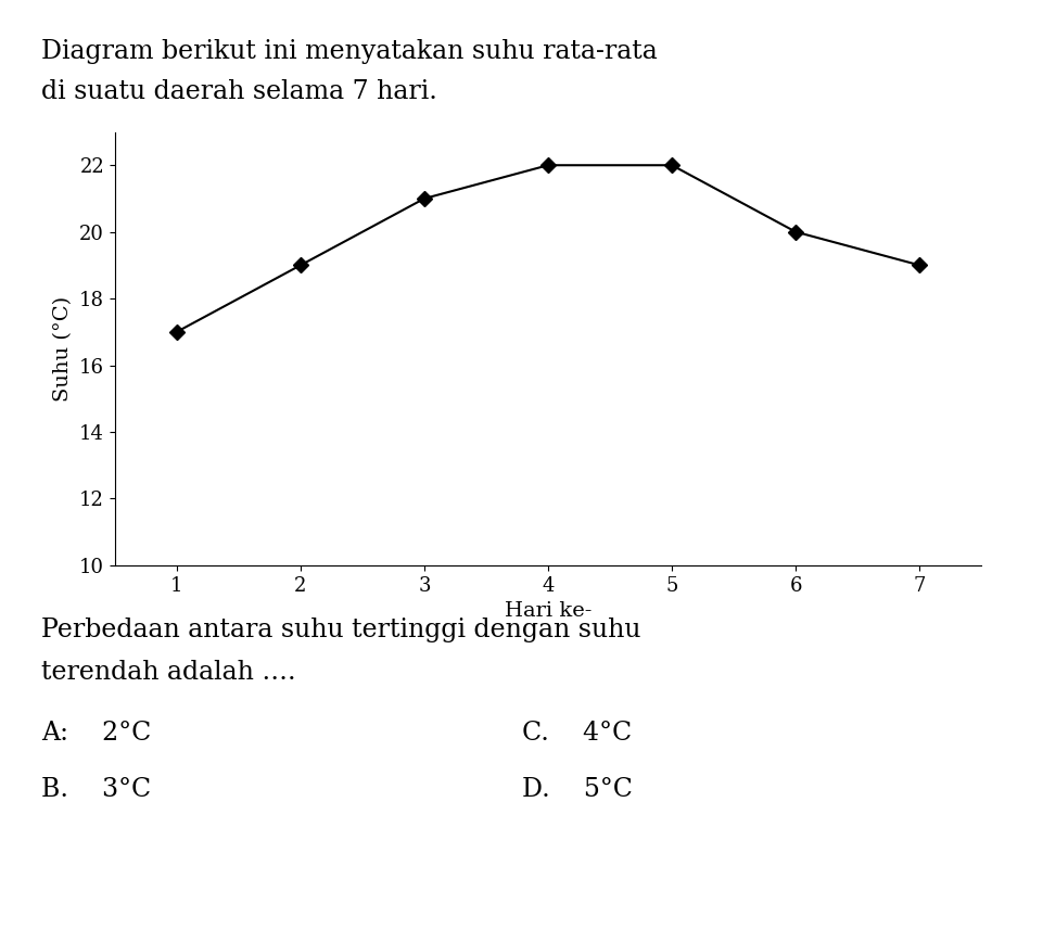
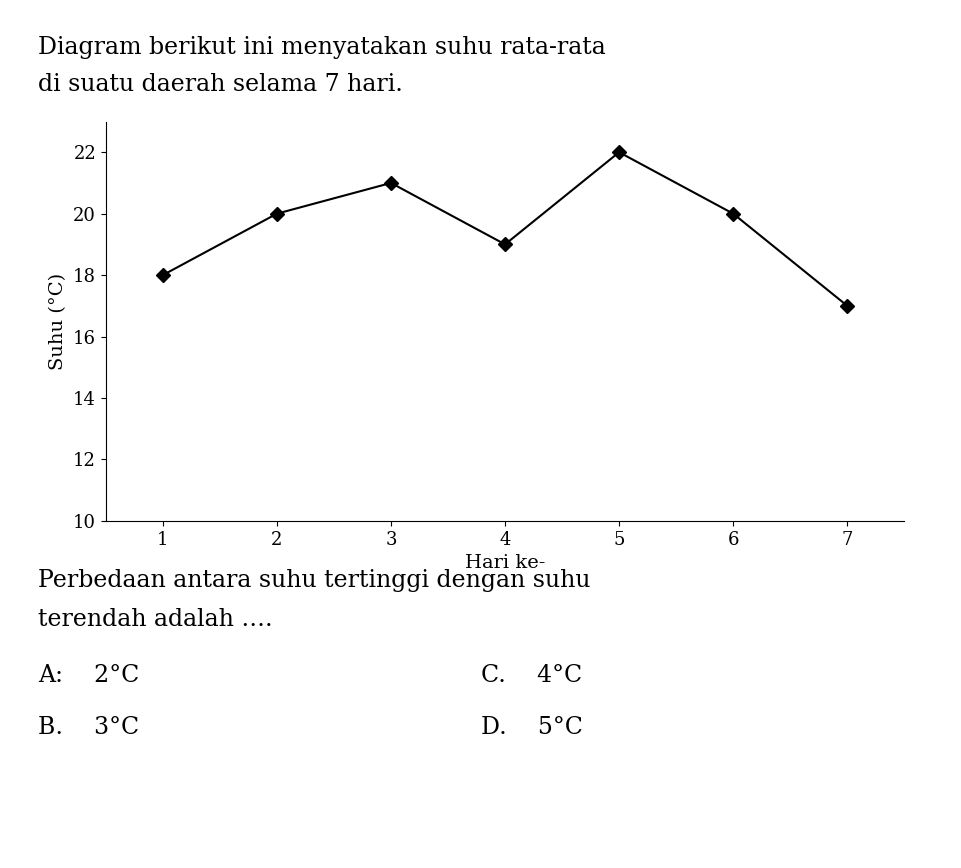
1: 17 -> 18
2: 19 -> 20
4: 22 -> 19
7: 19 -> 17
